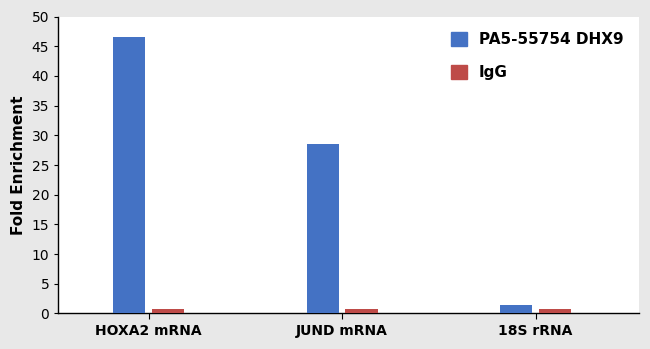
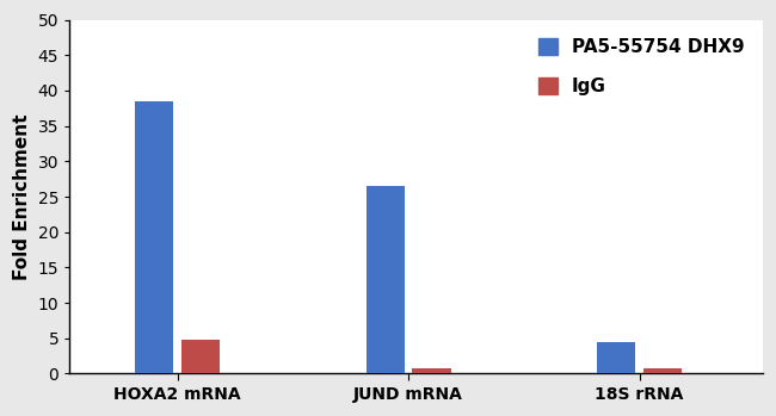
PA5-55754 DHX9/HOXA2 mRNA: 46.5 -> 38.4
IgG/HOXA2 mRNA: 0.8 -> 4.8
PA5-55754 DHX9/JUND mRNA: 28.5 -> 26.6
PA5-55754 DHX9/18S rRNA: 1.4 -> 4.4
